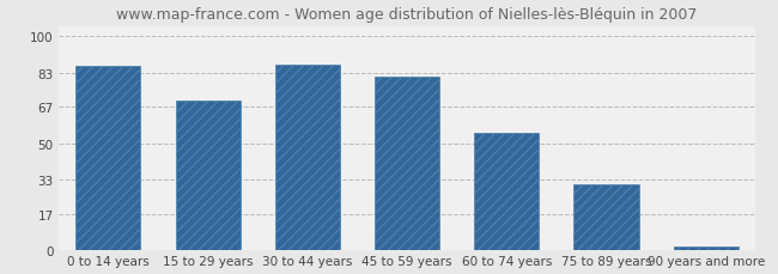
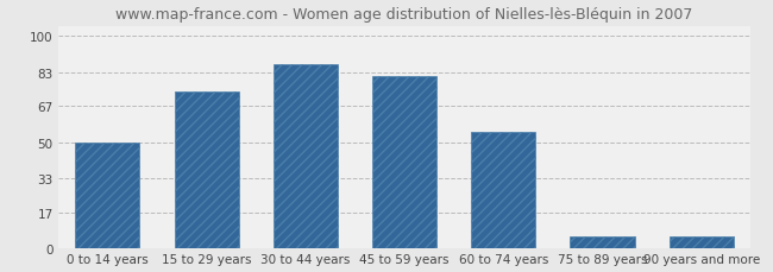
0 to 14 years: 86 -> 50
15 to 29 years: 70 -> 74
75 to 89 years: 31 -> 6
90 years and more: 2 -> 6
